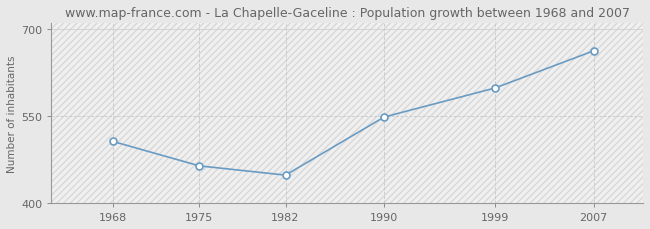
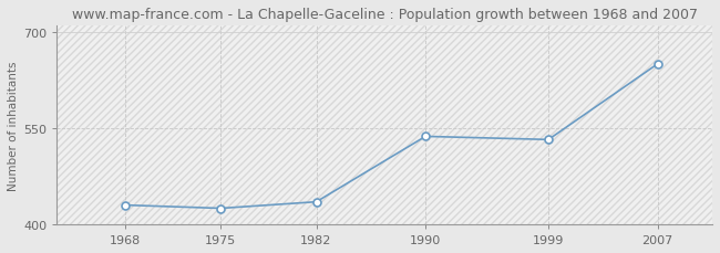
1968: 506 -> 430
1975: 464 -> 425
1982: 448 -> 435
1990: 548 -> 537
1999: 598 -> 532
2007: 662 -> 650
